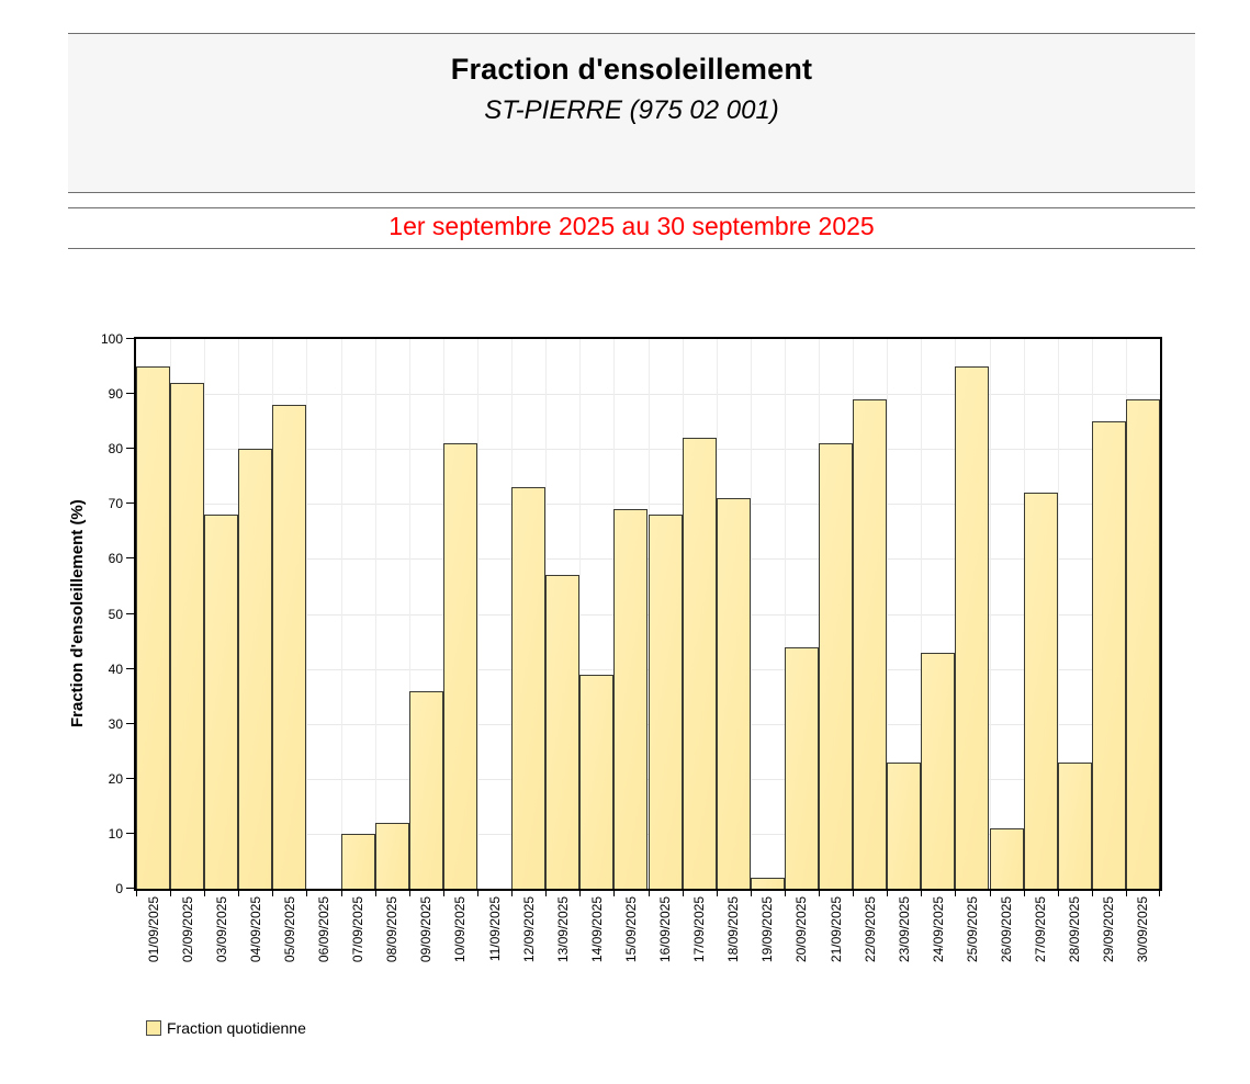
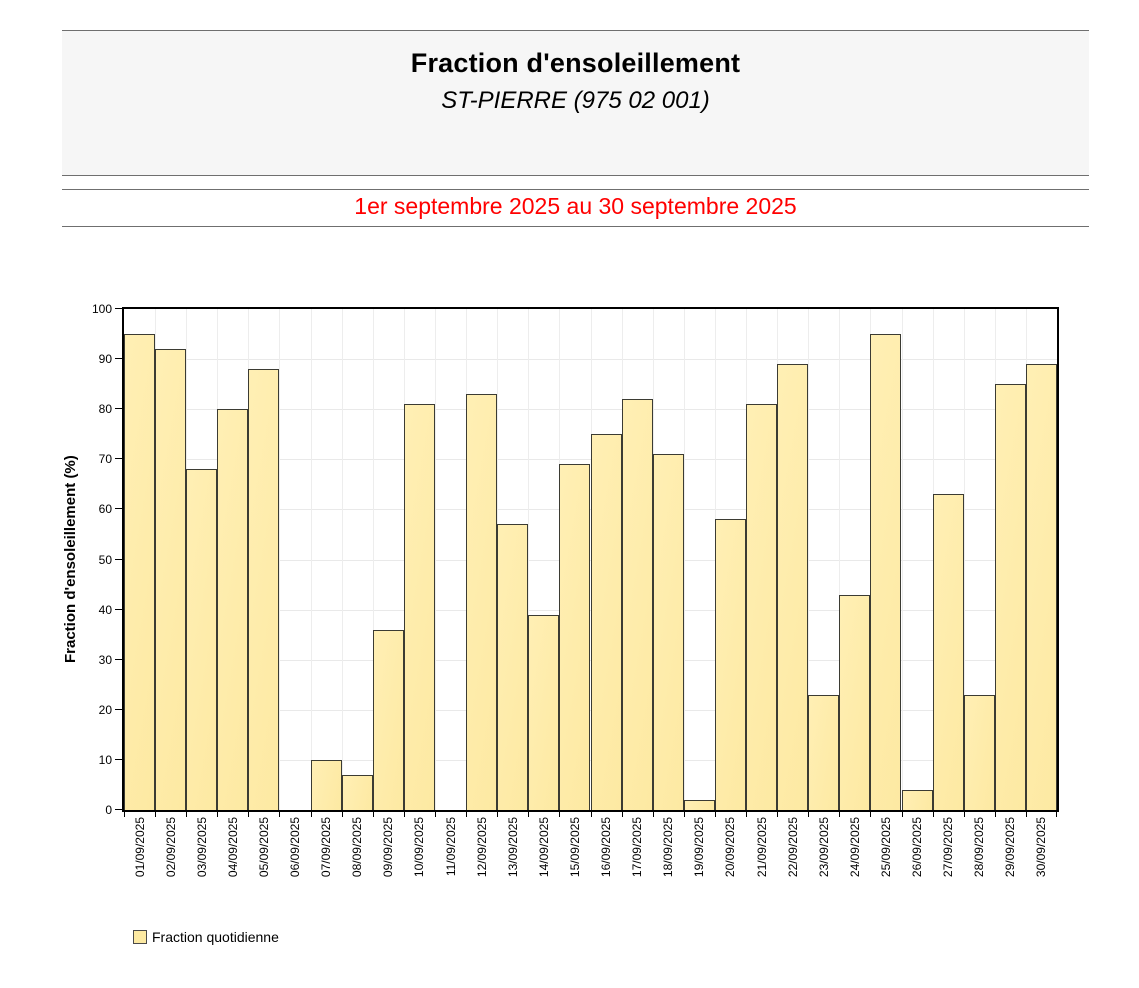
08/09/2025: 12 -> 7
12/09/2025: 73 -> 83
16/09/2025: 68 -> 75
20/09/2025: 44 -> 58
26/09/2025: 11 -> 4
27/09/2025: 72 -> 63
